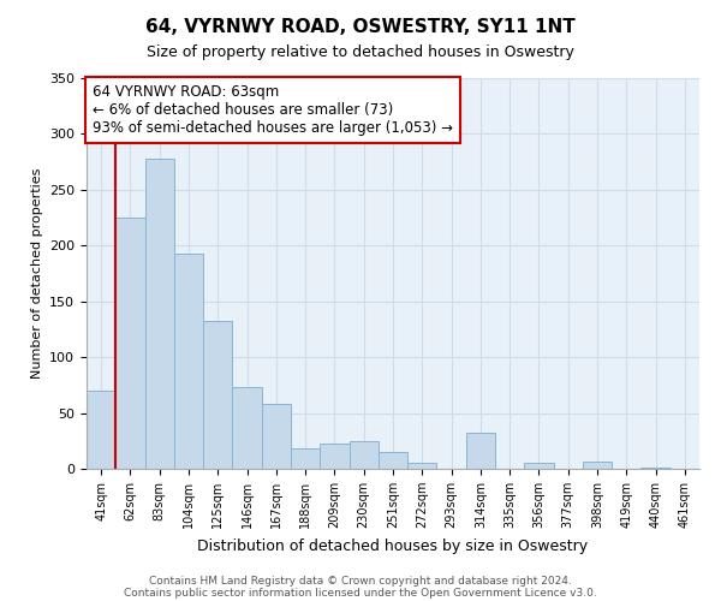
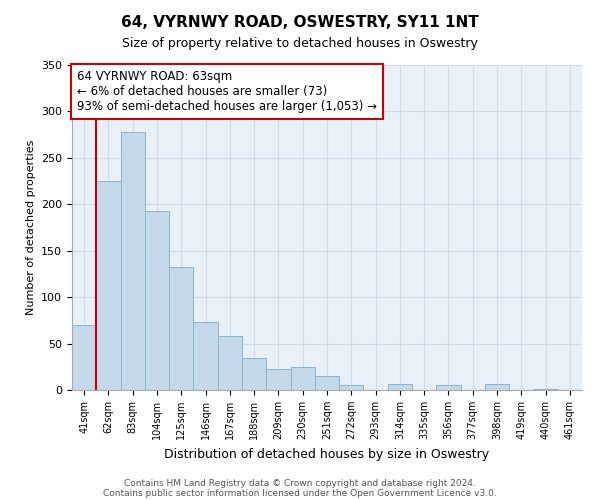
188sqm: 18 -> 34
314sqm: 32 -> 7
